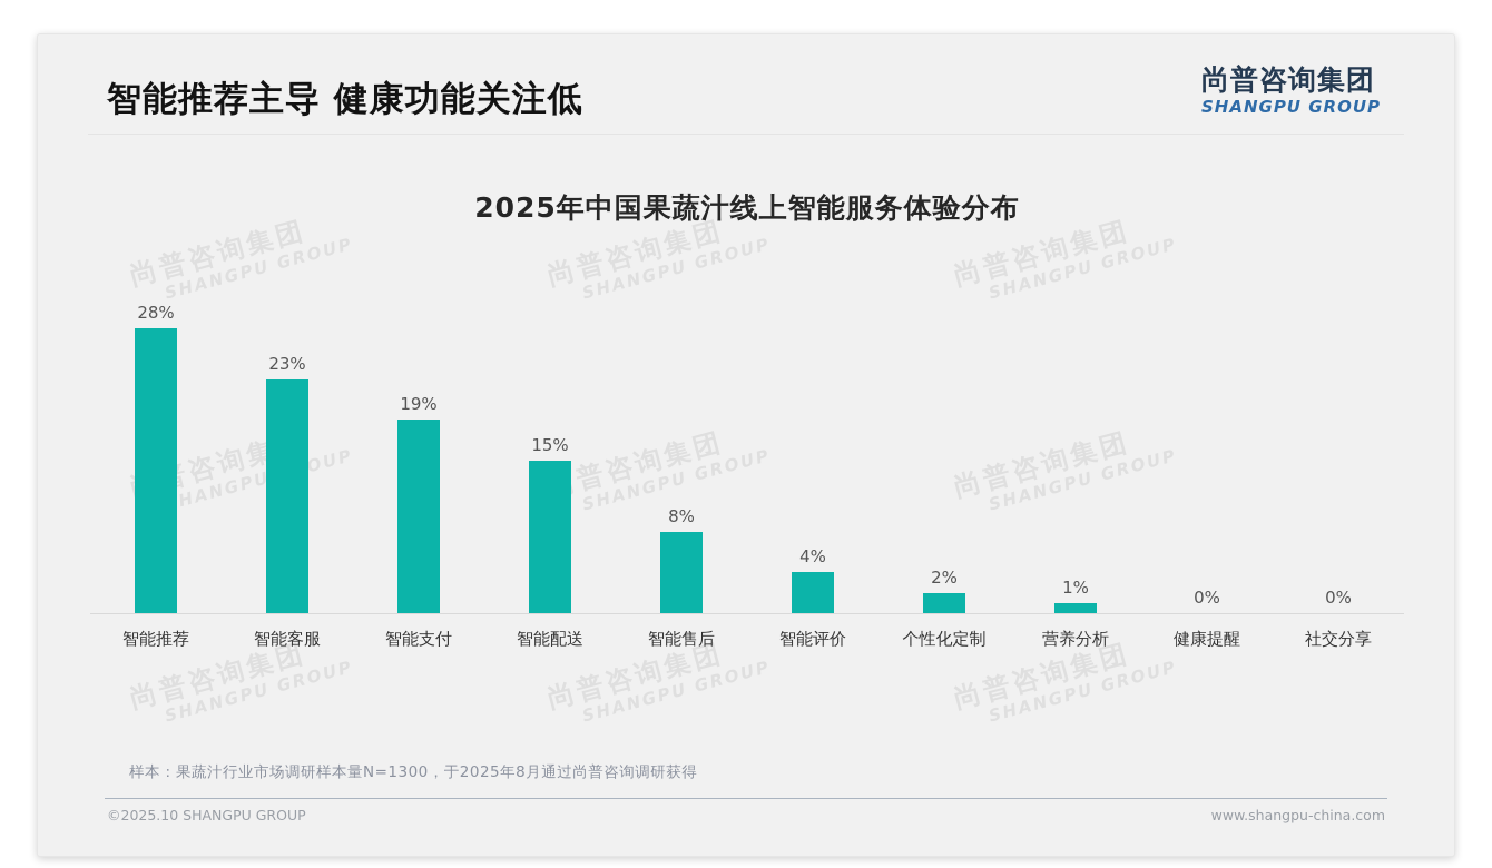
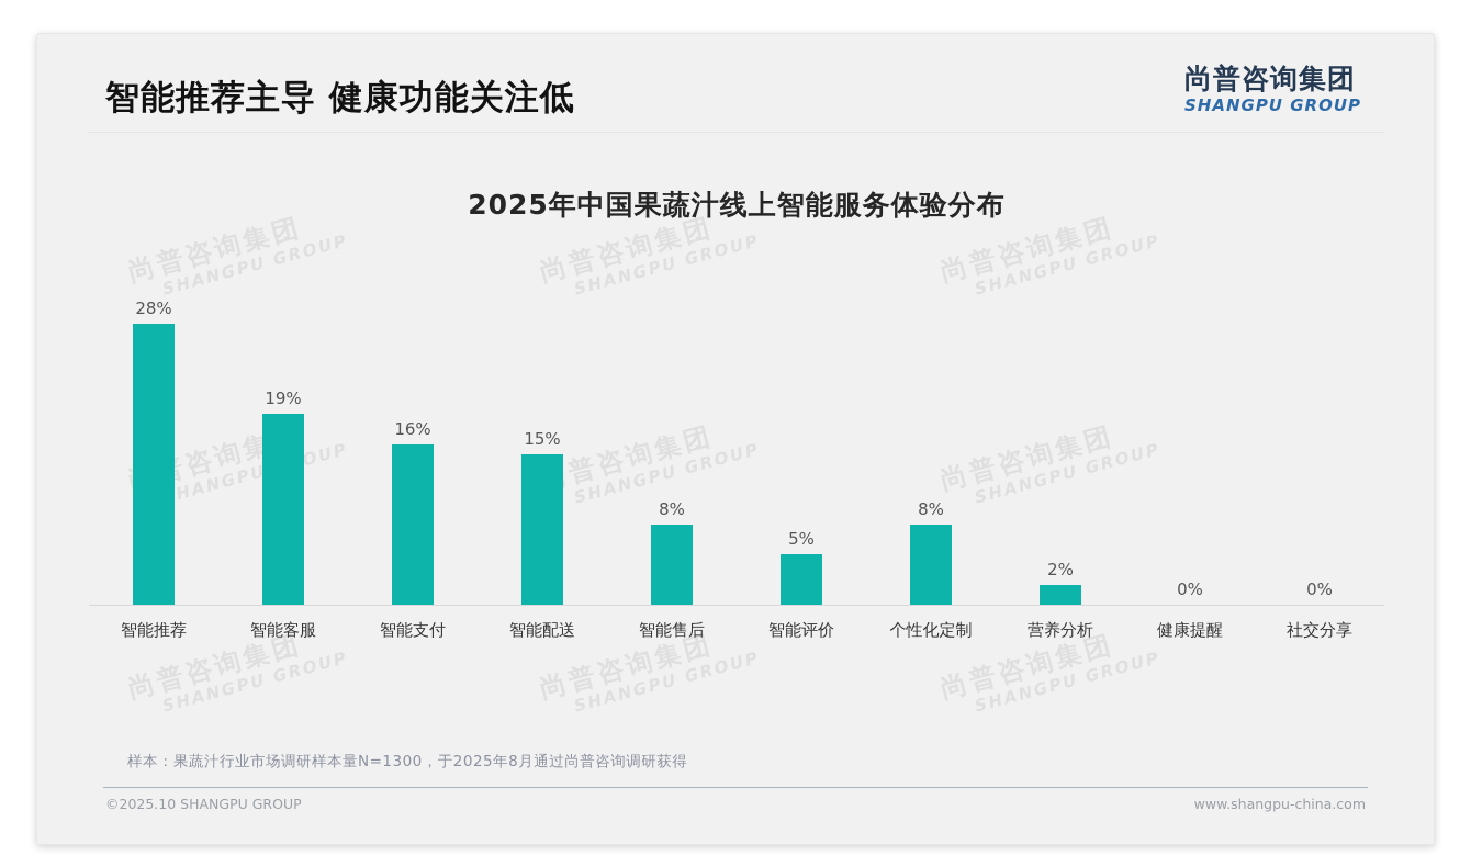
智能客服: 23% -> 19%
智能支付: 19% -> 16%
智能评价: 4% -> 5%
个性化定制: 2% -> 8%
营养分析: 1% -> 2%
